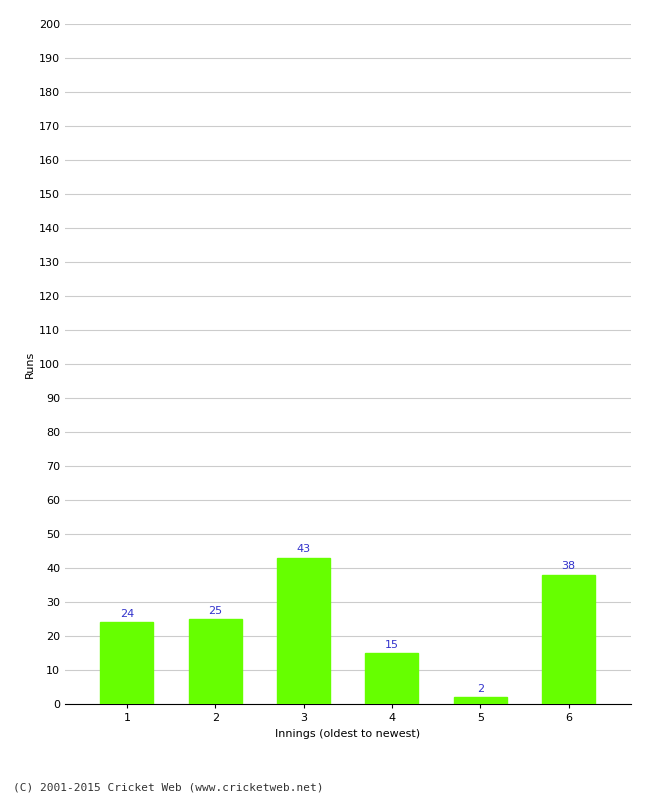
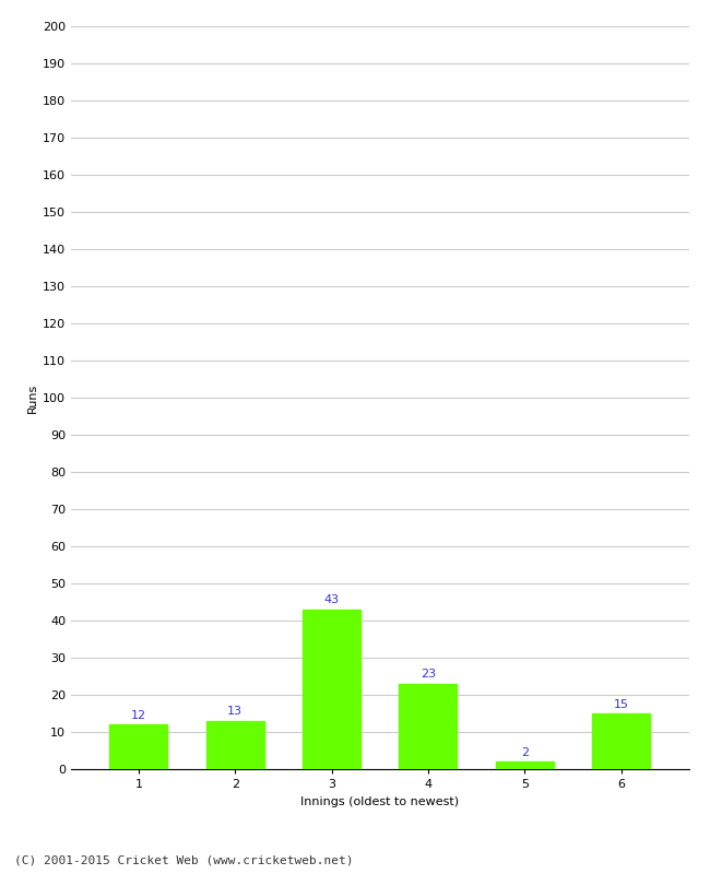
1: 24 -> 12
2: 25 -> 13
4: 15 -> 23
6: 38 -> 15
